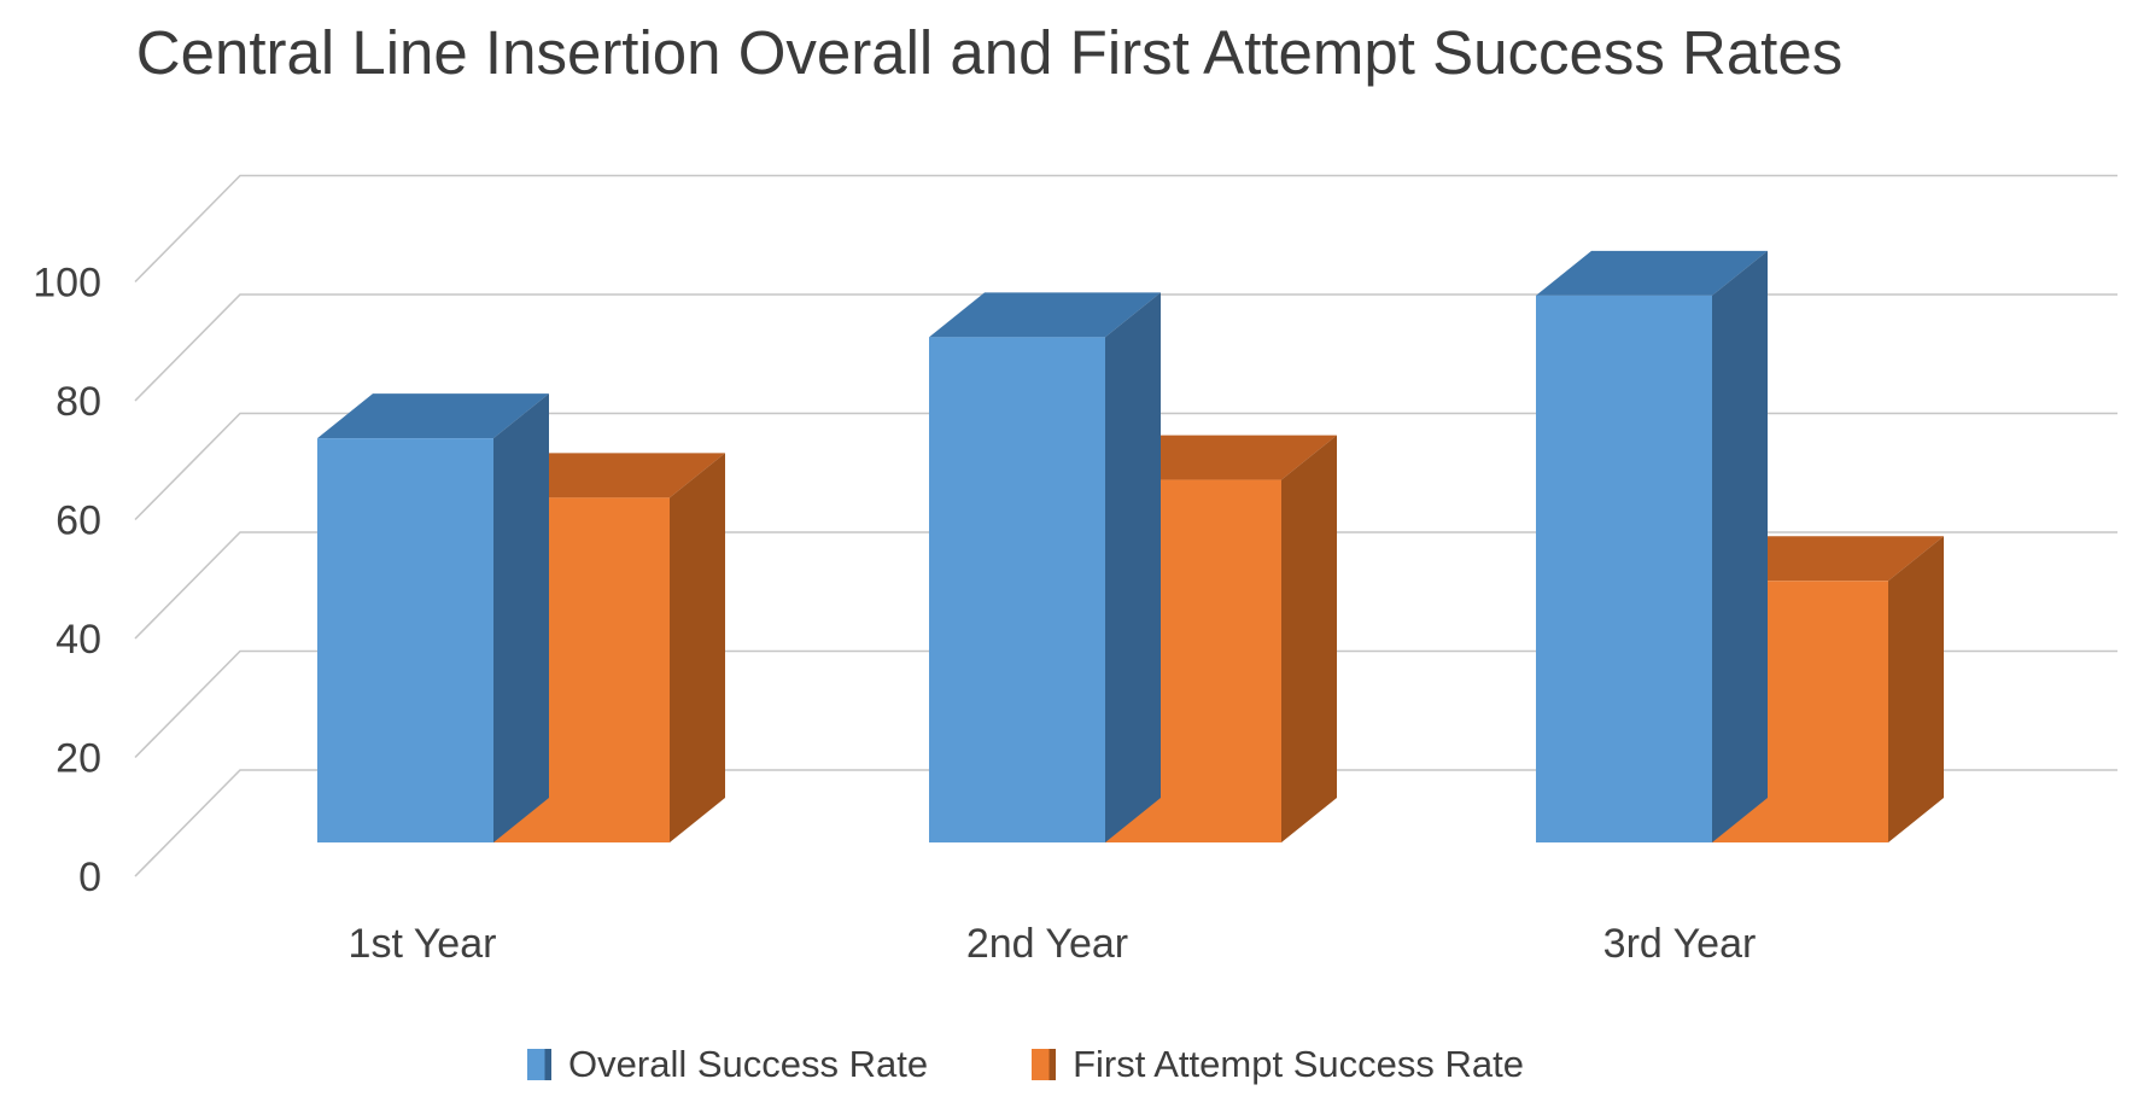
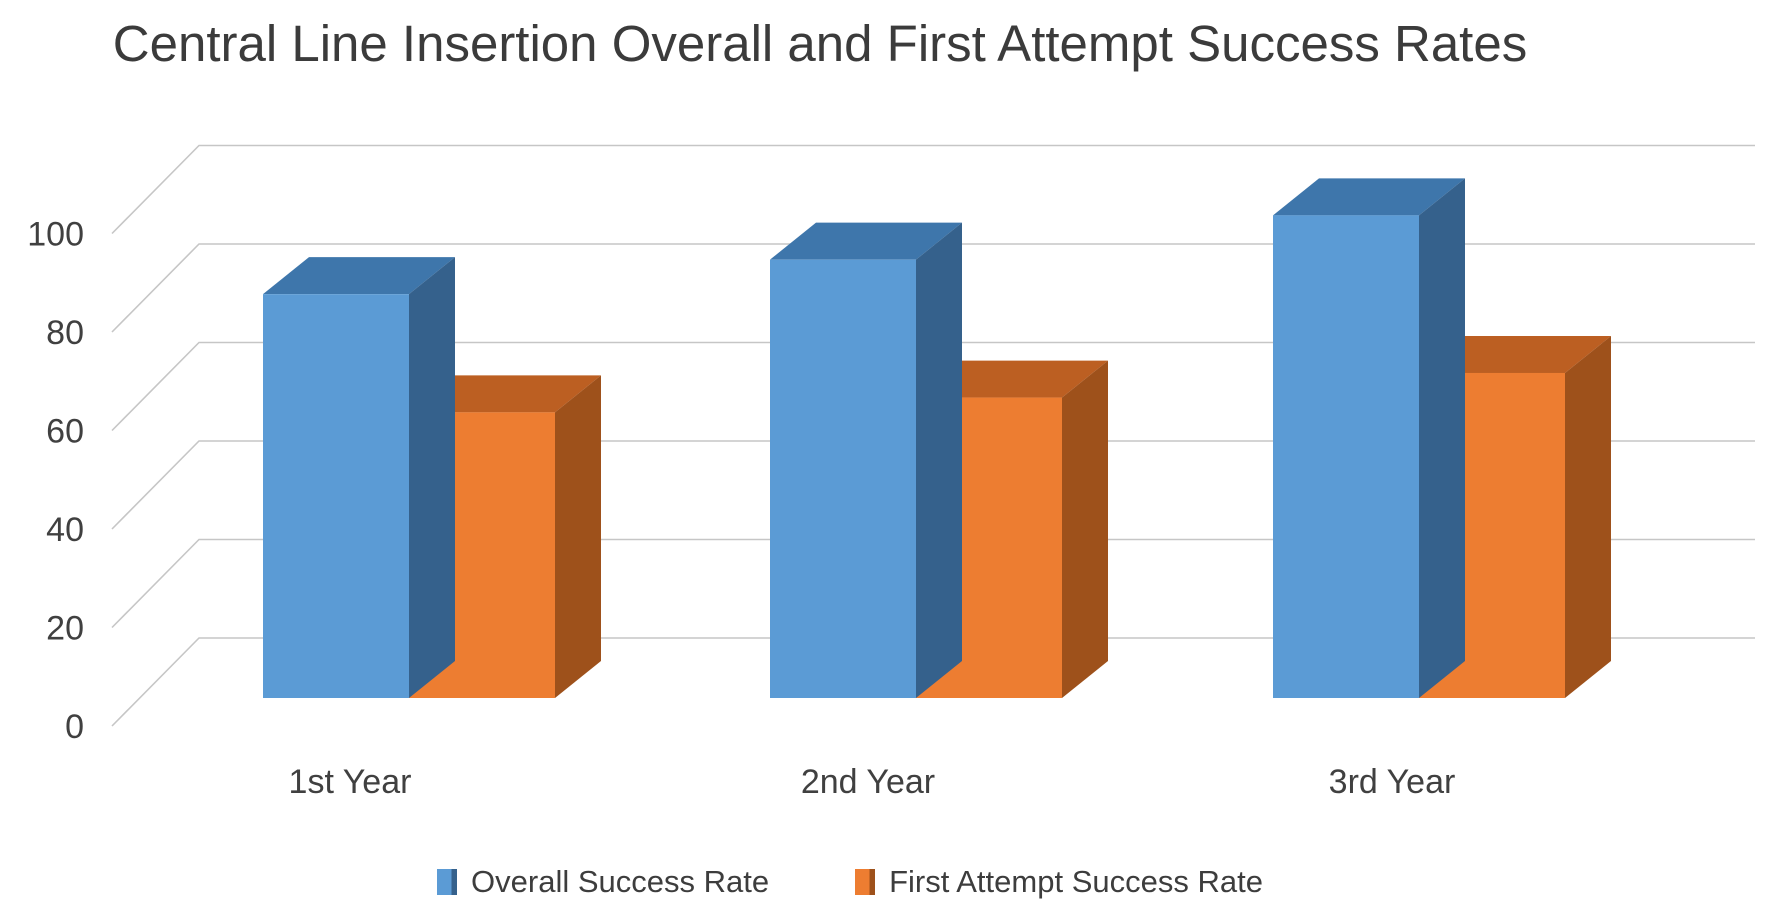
Overall Success Rate/1st Year: 68 -> 82
Overall Success Rate/2nd Year: 85 -> 89
Overall Success Rate/3rd Year: 92 -> 98
First Attempt Success Rate/3rd Year: 44 -> 66
